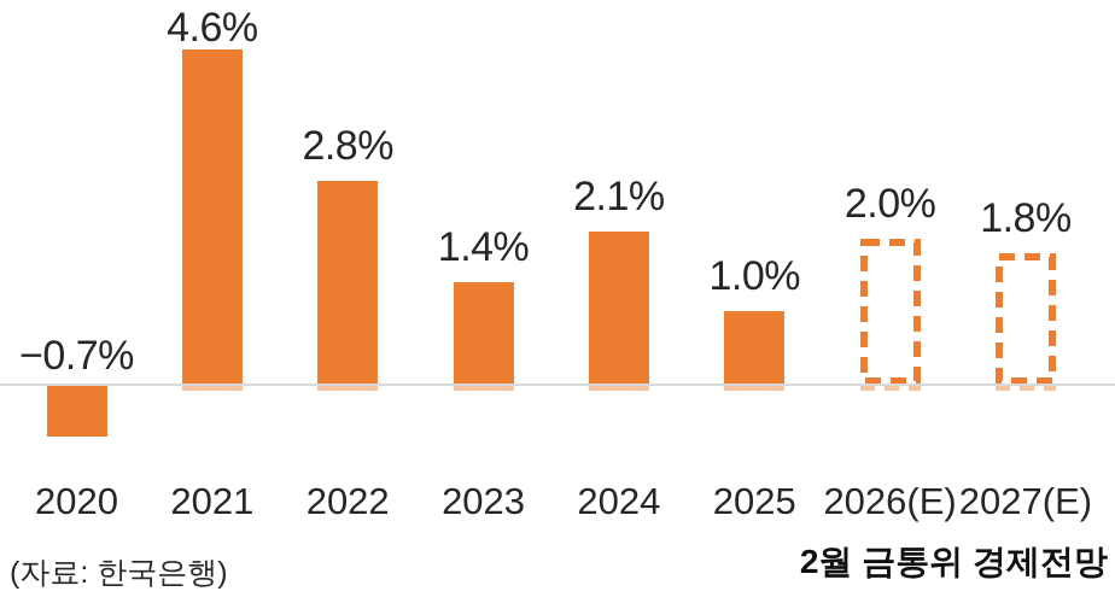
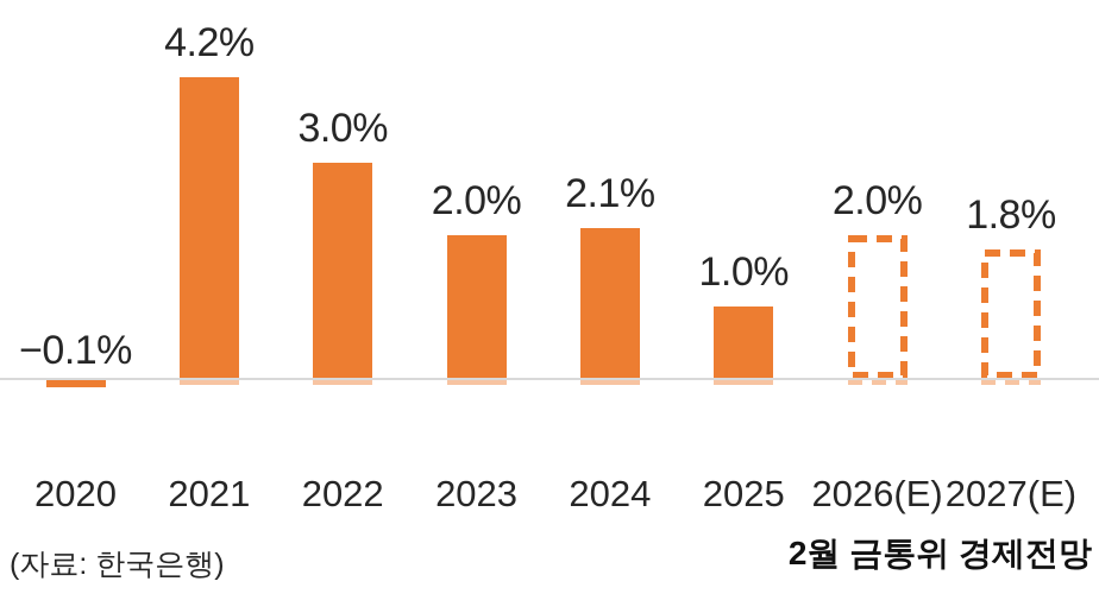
2020: −0.7% -> −0.1%
2021: 4.6% -> 4.2%
2022: 2.8% -> 3.0%
2023: 1.4% -> 2.0%
